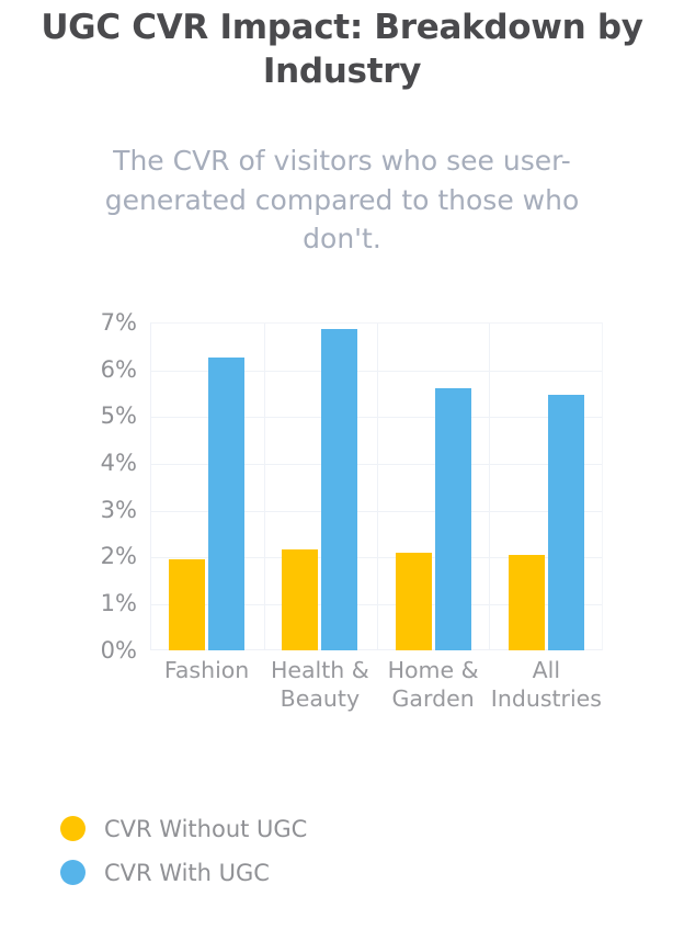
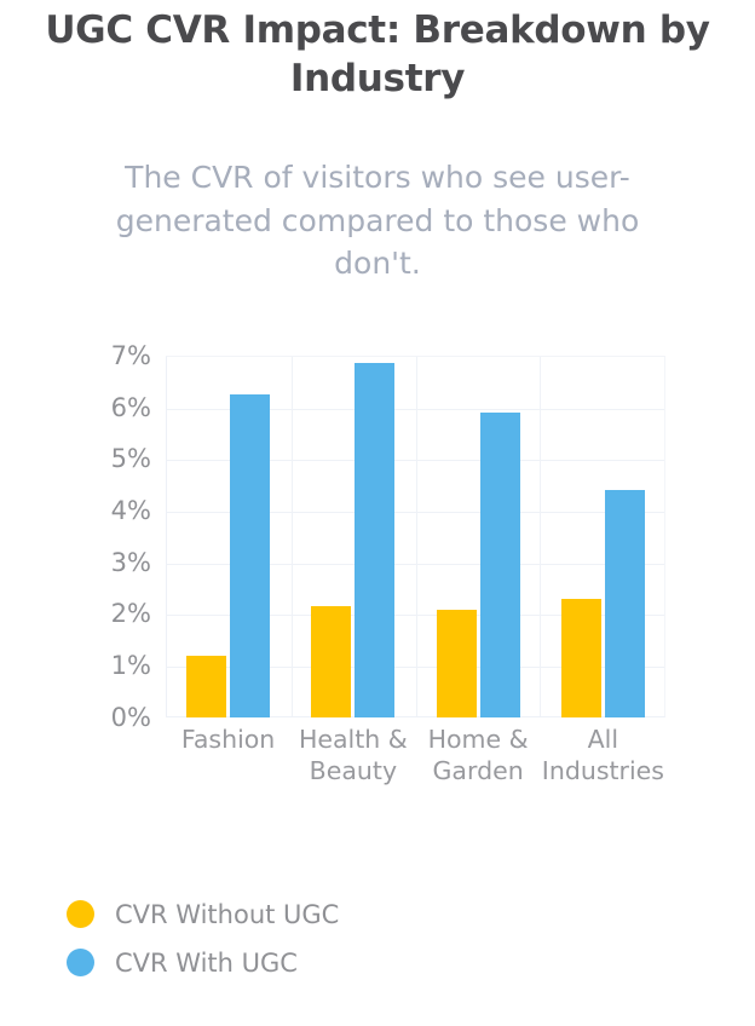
CVR Without UGC/Fashion: 1.9% -> 1.2%
CVR With UGC/Home & Garden: 5.6% -> 5.9%
CVR Without UGC/All Industries: 2.0% -> 2.3%
CVR With UGC/All Industries: 5.5% -> 4.4%
